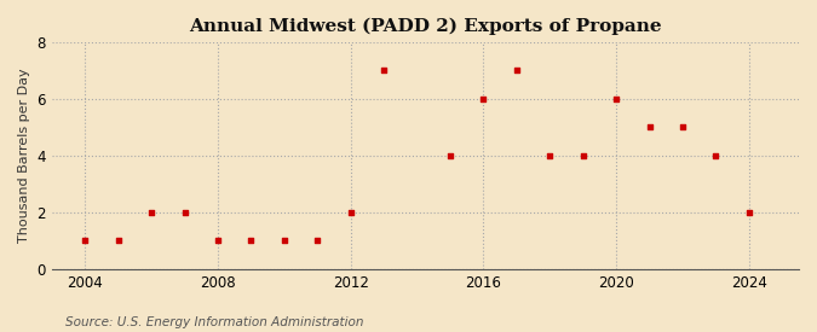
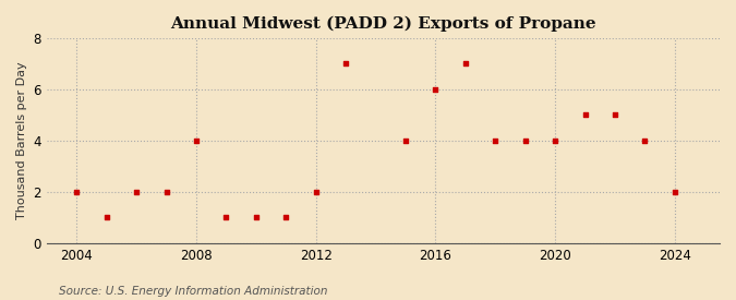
2004: 1 -> 2
2008: 1 -> 4
2020: 6 -> 4
